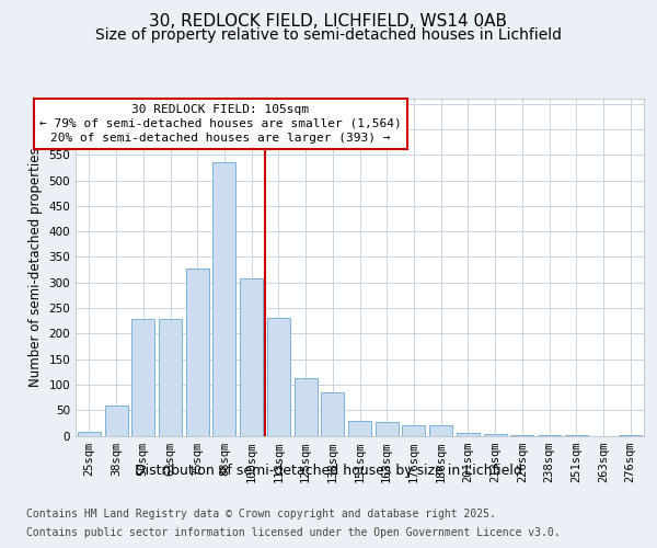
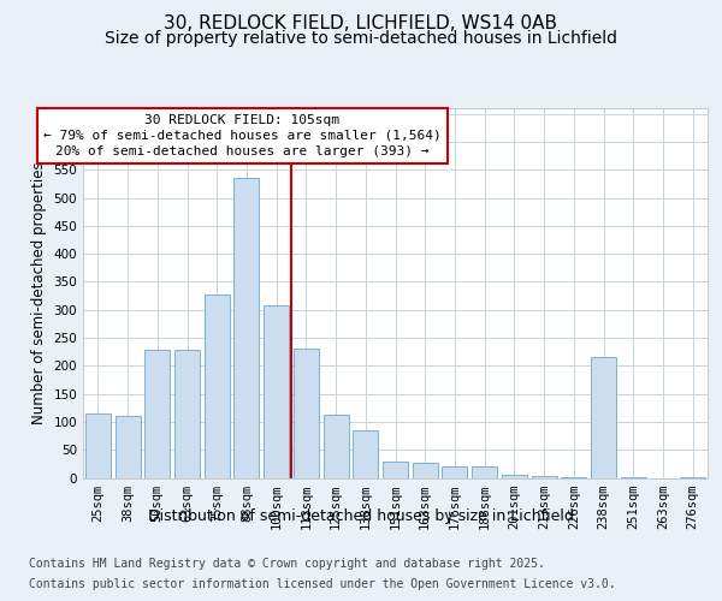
25sqm: 8 -> 115
38sqm: 58 -> 110
238sqm: 2 -> 215
